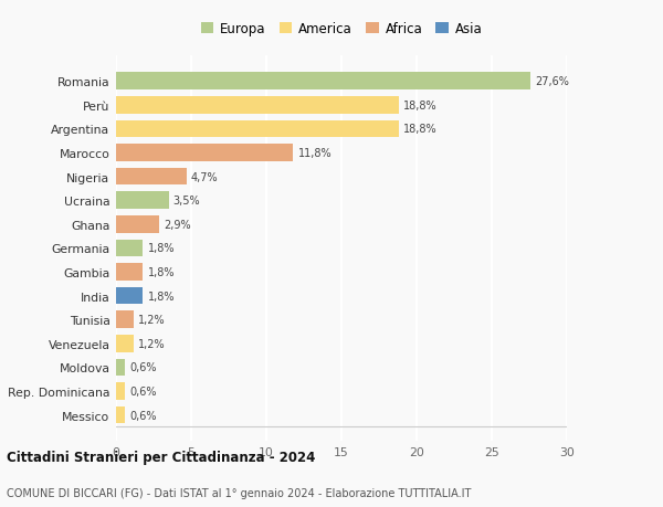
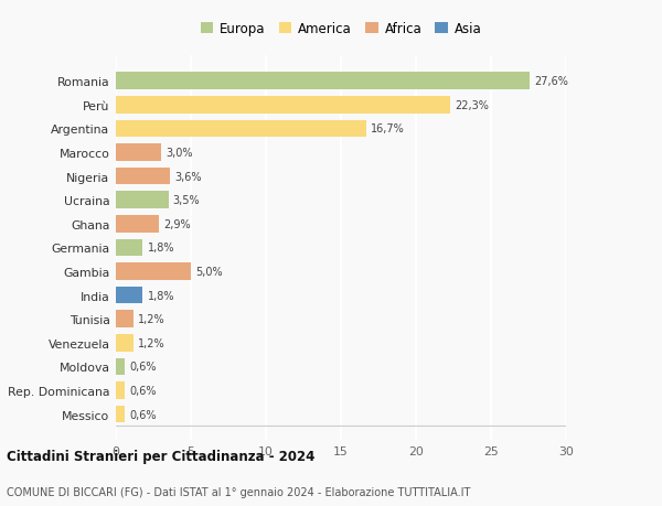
Perù: 18,8% -> 22,3%
Argentina: 18,8% -> 16,7%
Marocco: 11,8% -> 3,0%
Nigeria: 4,7% -> 3,6%
Gambia: 1,8% -> 5,0%
